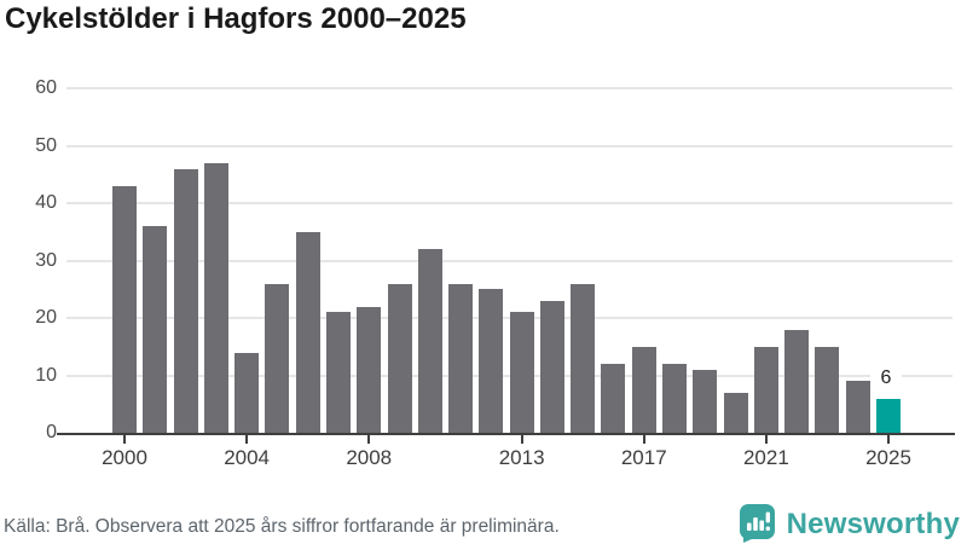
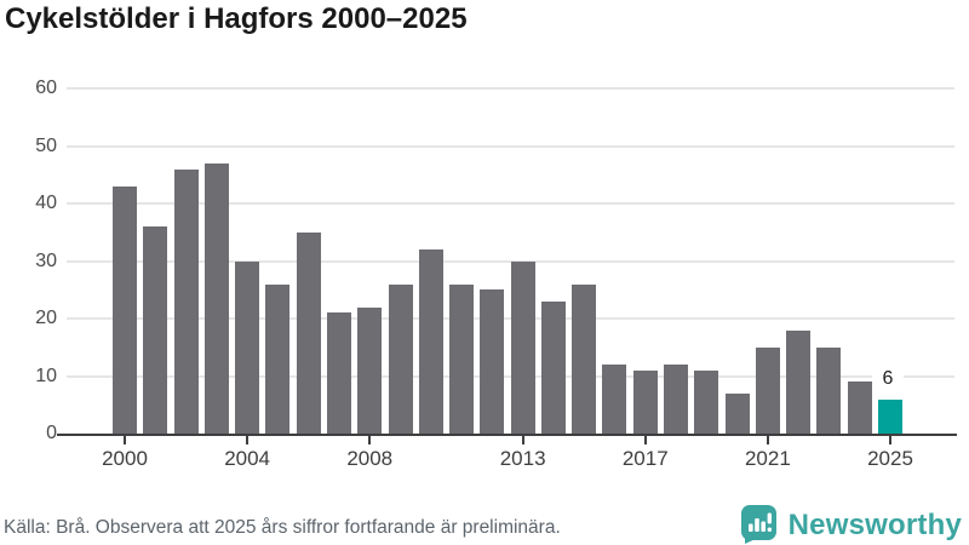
2004: 14 -> 30
2013: 21 -> 30
2017: 15 -> 11
